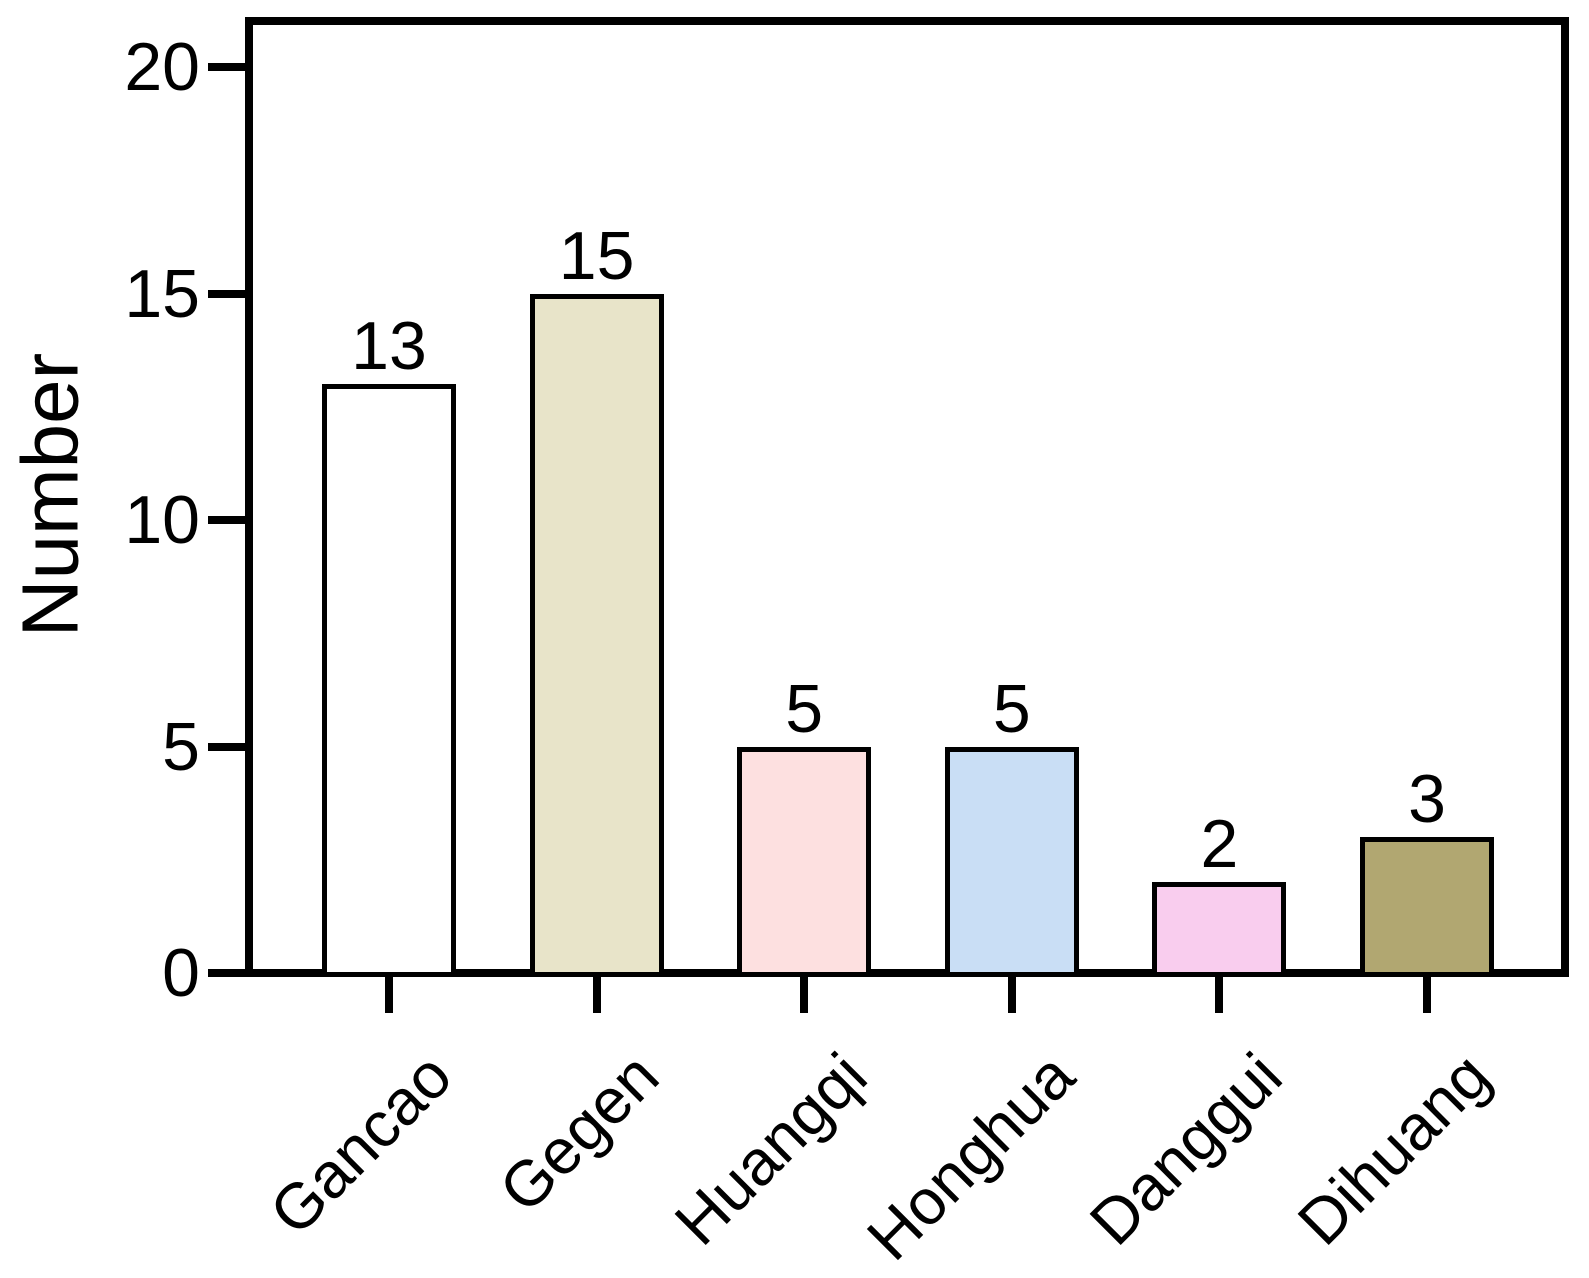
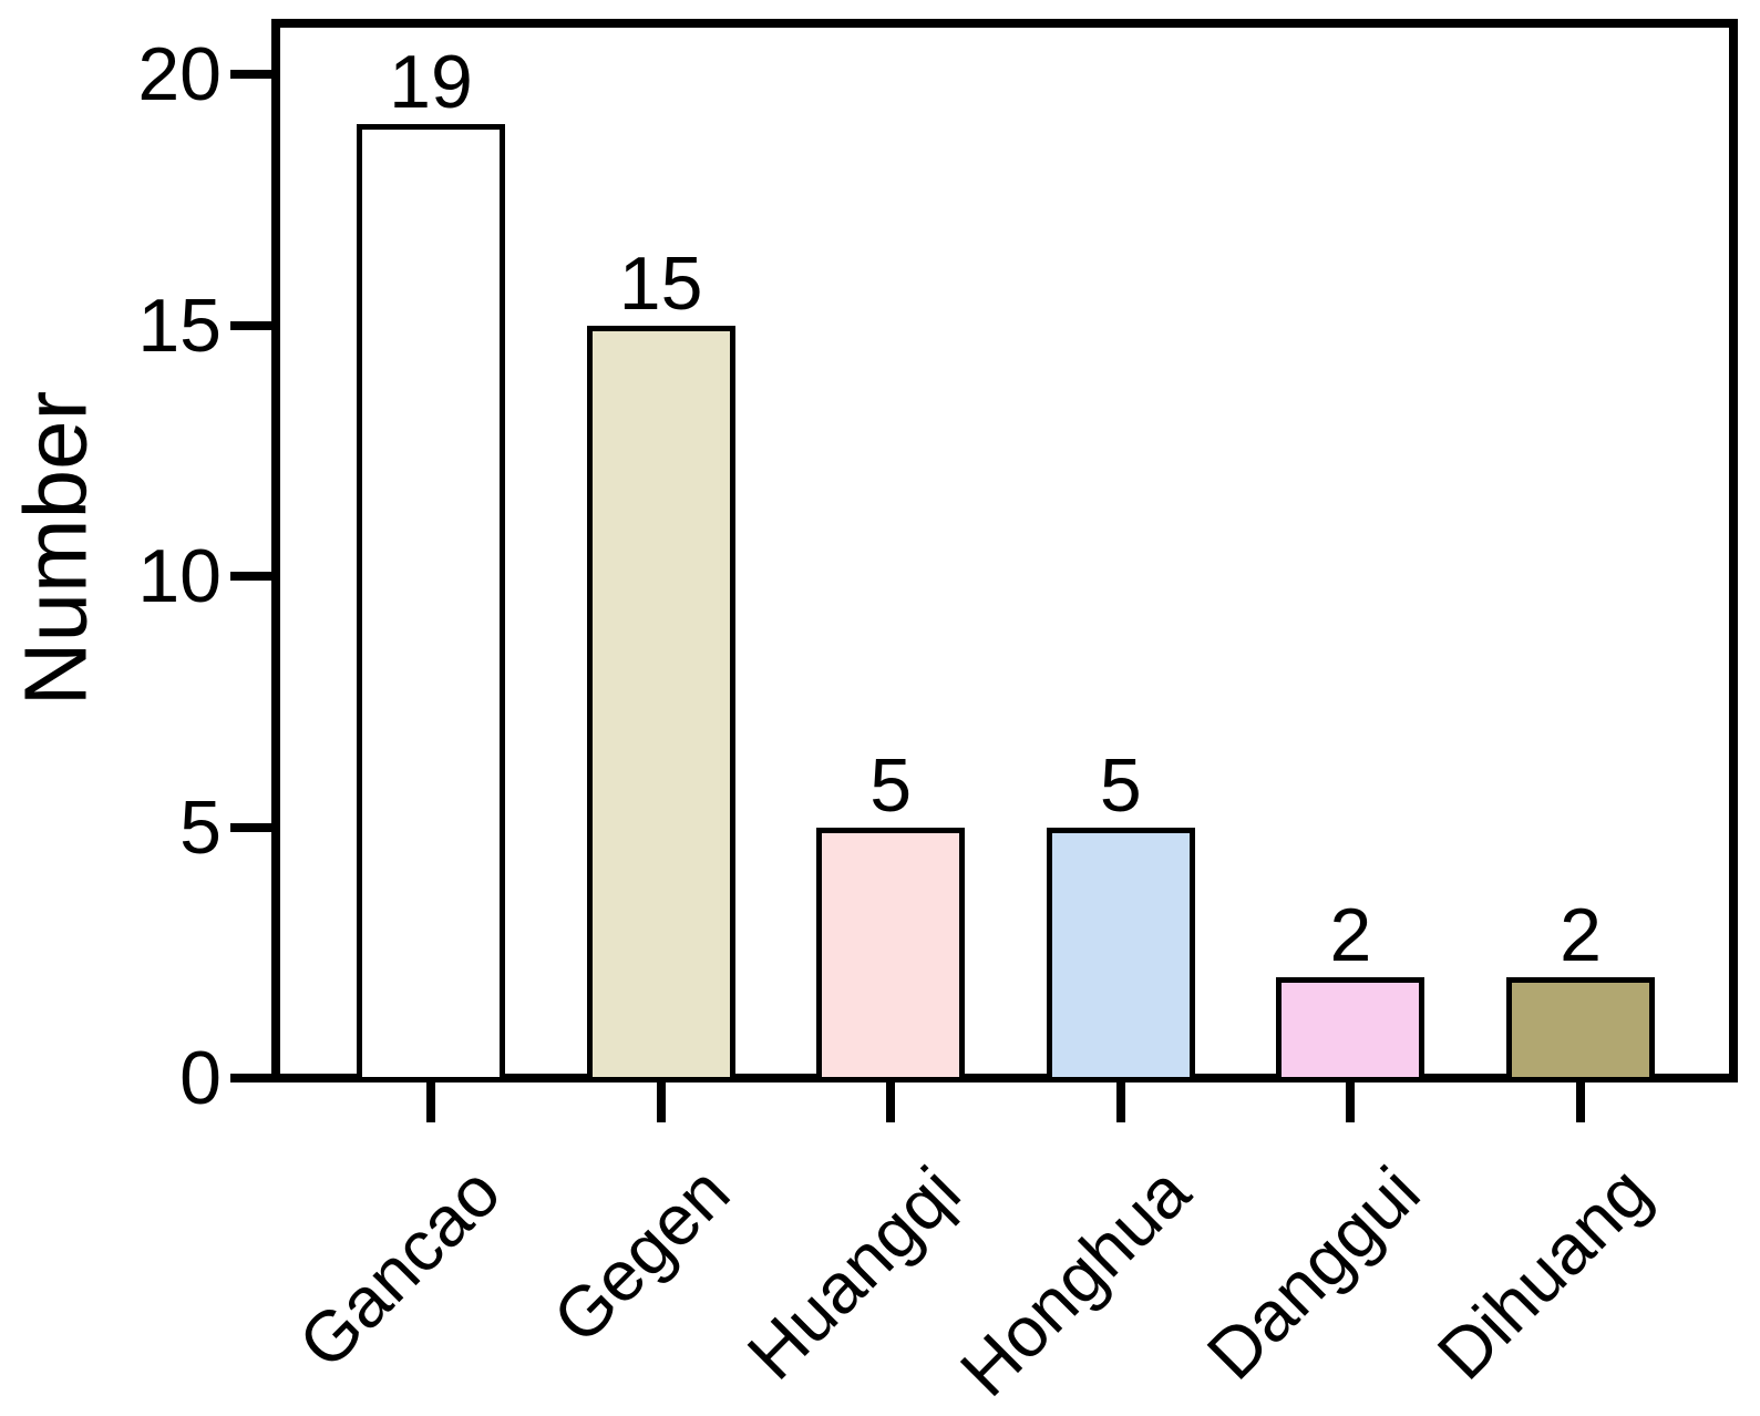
Gancao: 13 -> 19
Dihuang: 3 -> 2
